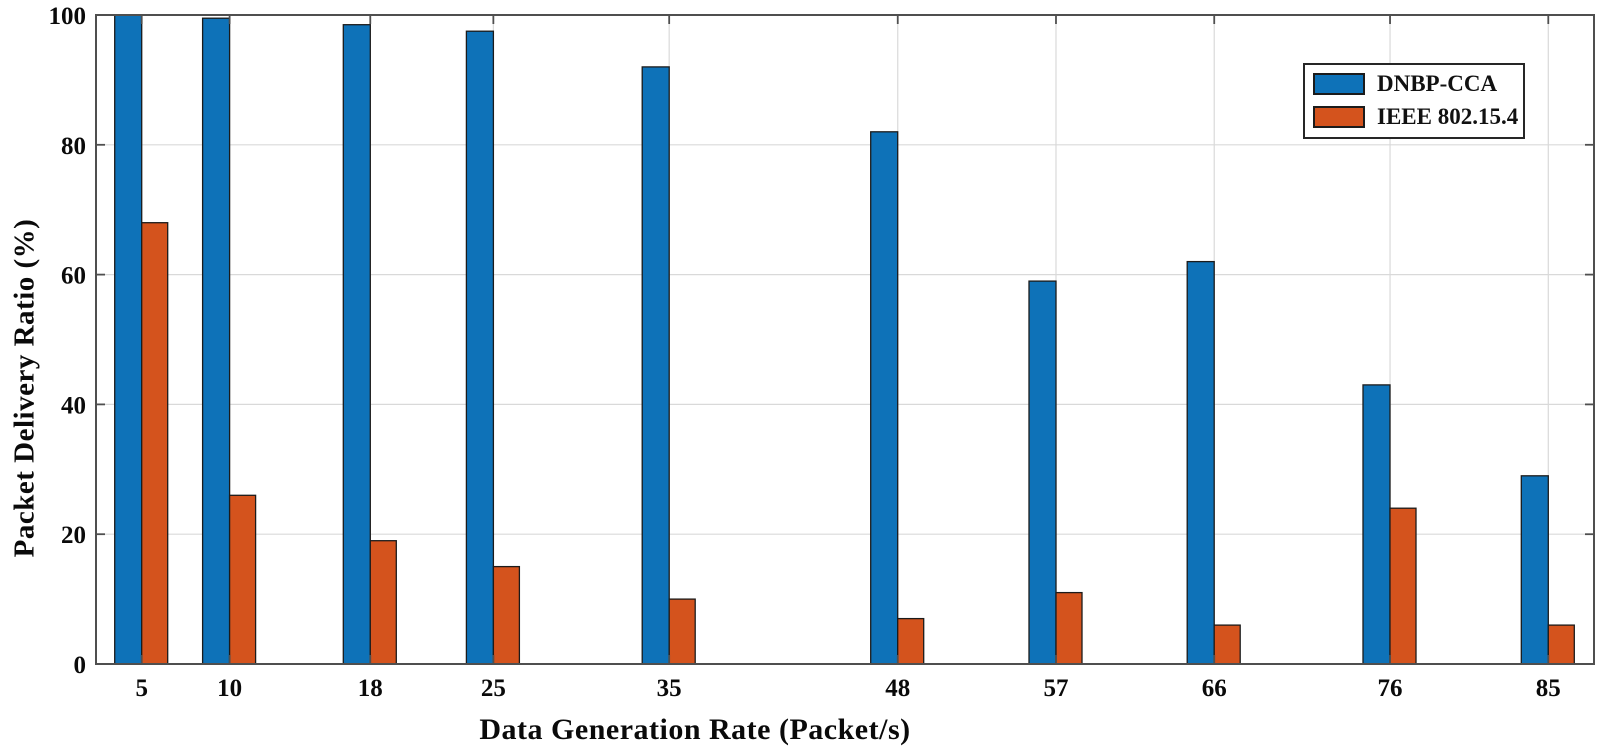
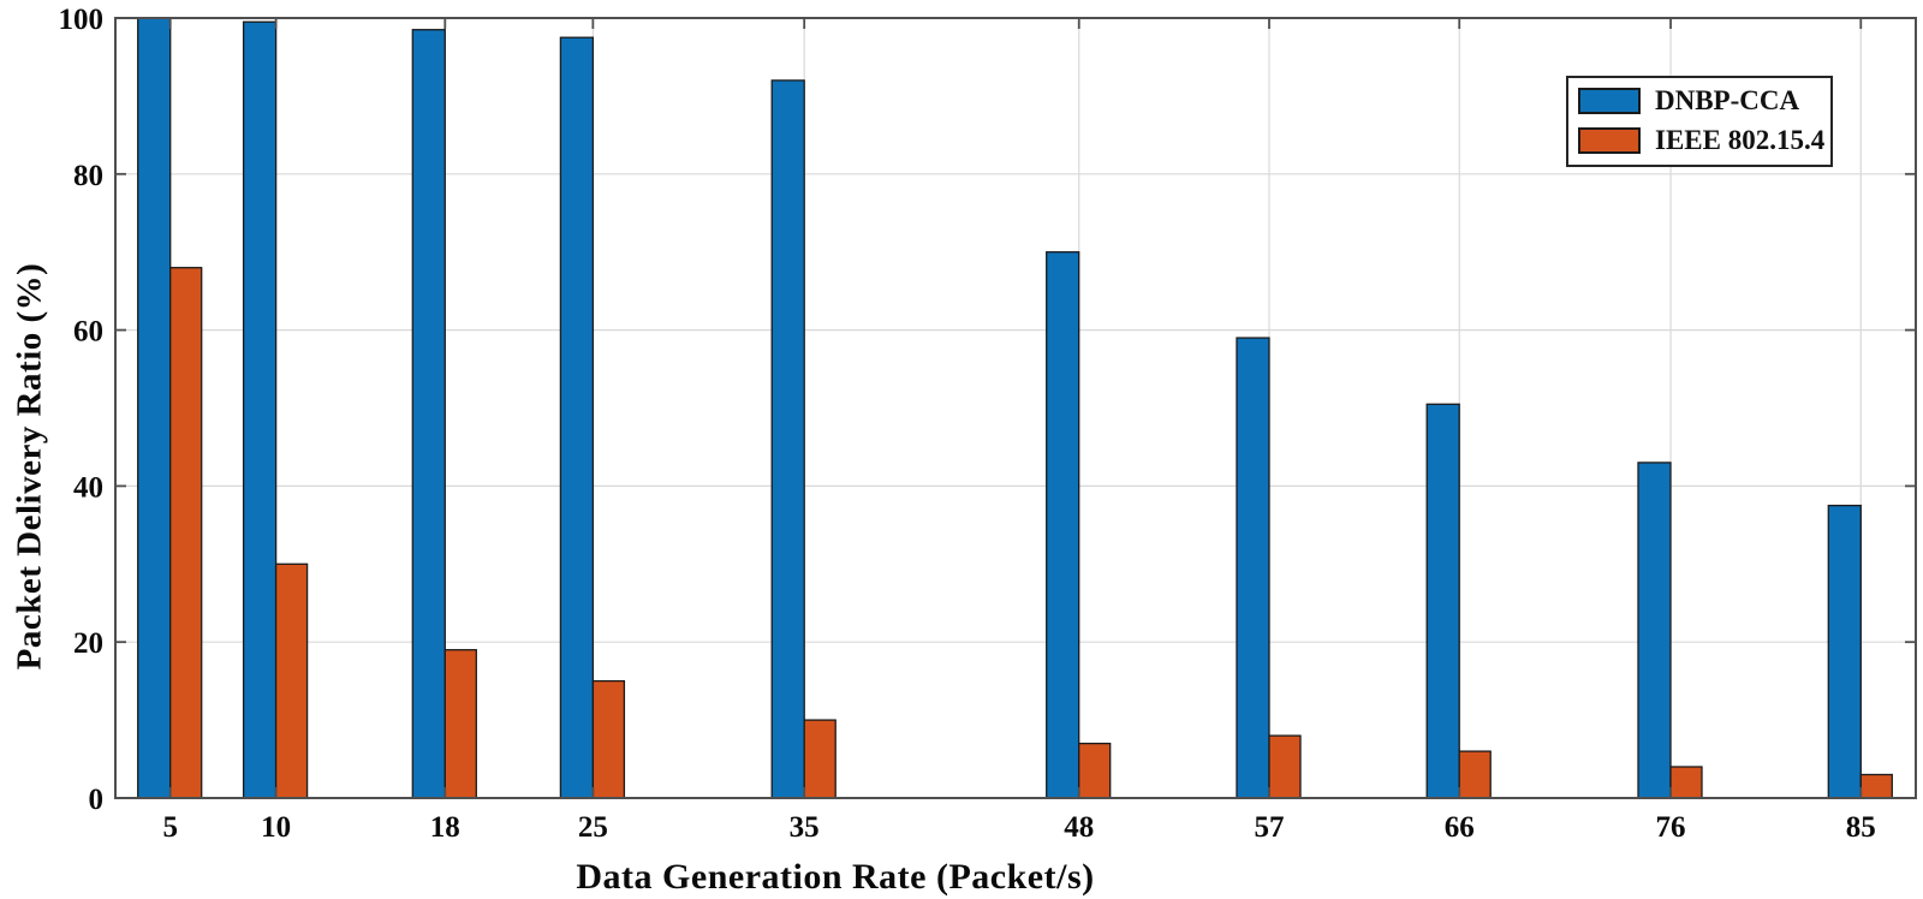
IEEE 802.15.4/10: 26 -> 30
DNBP-CCA/48: 82 -> 70
IEEE 802.15.4/57: 11 -> 8
DNBP-CCA/66: 62 -> 50
IEEE 802.15.4/76: 24 -> 4
DNBP-CCA/85: 29 -> 38
IEEE 802.15.4/85: 6 -> 3
